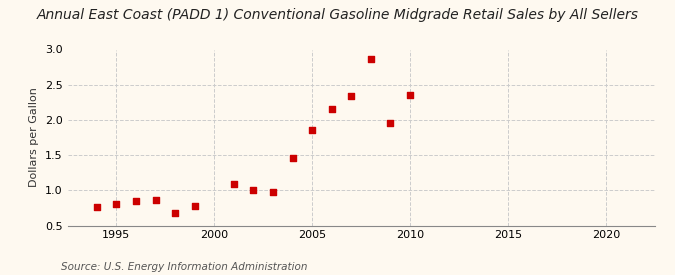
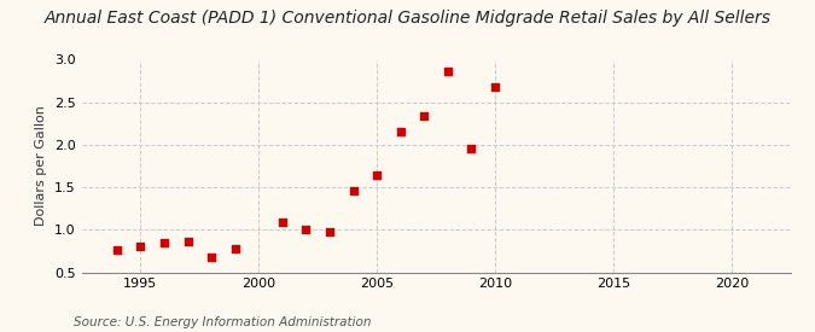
2005: 1.86 -> 1.64
2010: 2.36 -> 2.68
